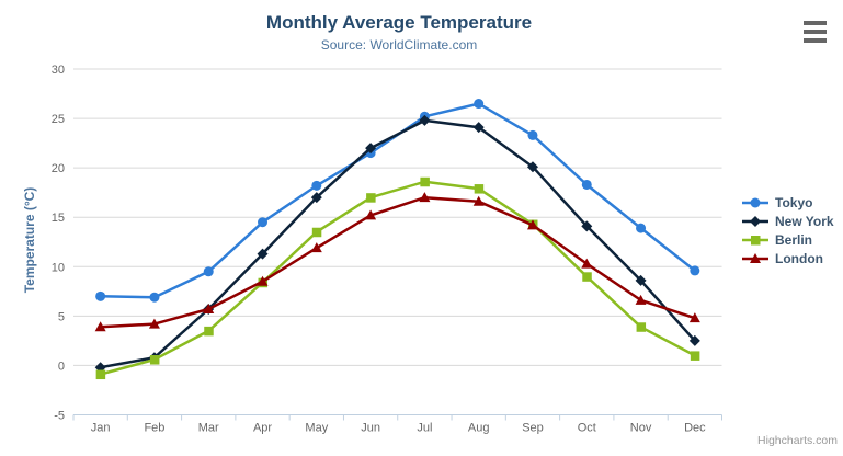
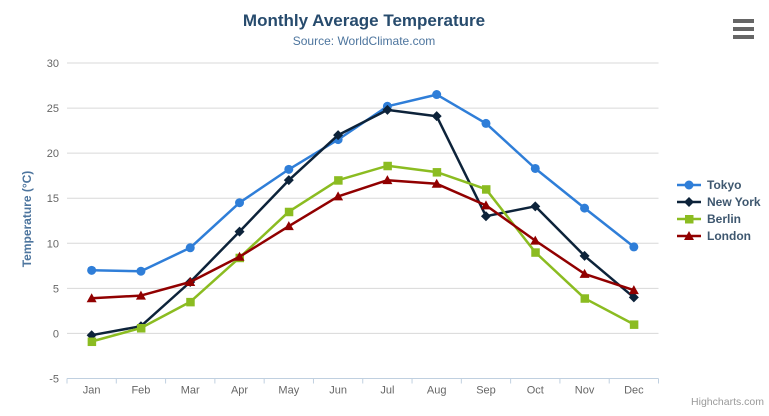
New York/Sep: 20 -> 13
Berlin/Sep: 14 -> 16
New York/Dec: 2 -> 4
